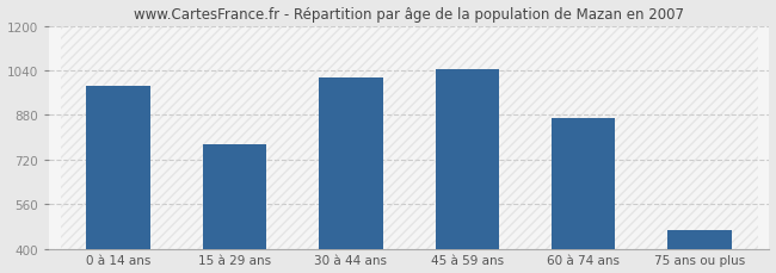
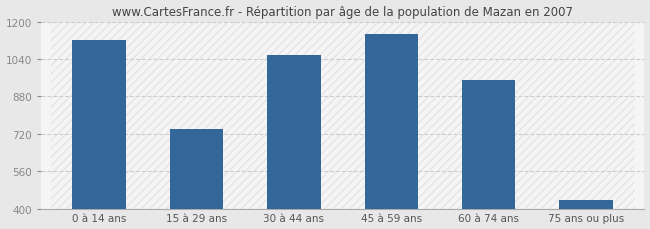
0 à 14 ans: 985 -> 1120
15 à 29 ans: 775 -> 740
30 à 44 ans: 1015 -> 1055
45 à 59 ans: 1045 -> 1145
60 à 74 ans: 870 -> 950
75 ans ou plus: 465 -> 435
